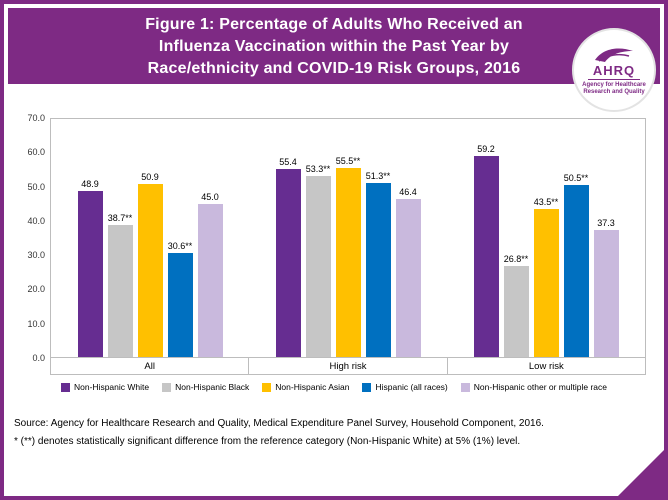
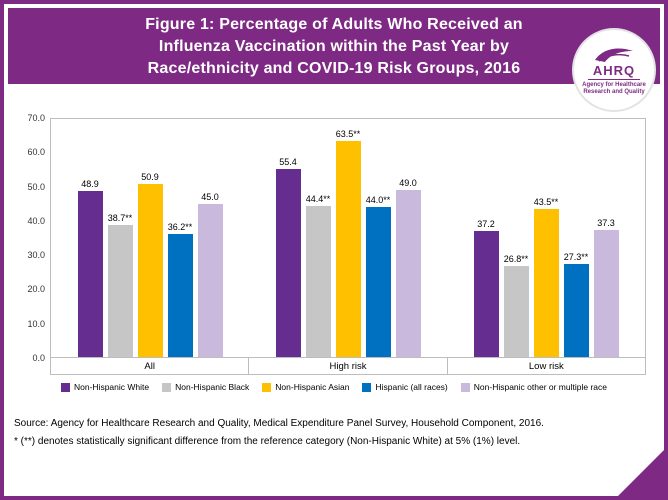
Hispanic (all races)/All: 30.6 -> 36.2
Non-Hispanic Black/High risk: 53.3 -> 44.4
Non-Hispanic Asian/High risk: 55.5 -> 63.5
Hispanic (all races)/High risk: 51.3 -> 44.0
Non-Hispanic other or multiple race/High risk: 46.4 -> 49.0
Non-Hispanic White/Low risk: 59.2 -> 37.2
Hispanic (all races)/Low risk: 50.5 -> 27.3
